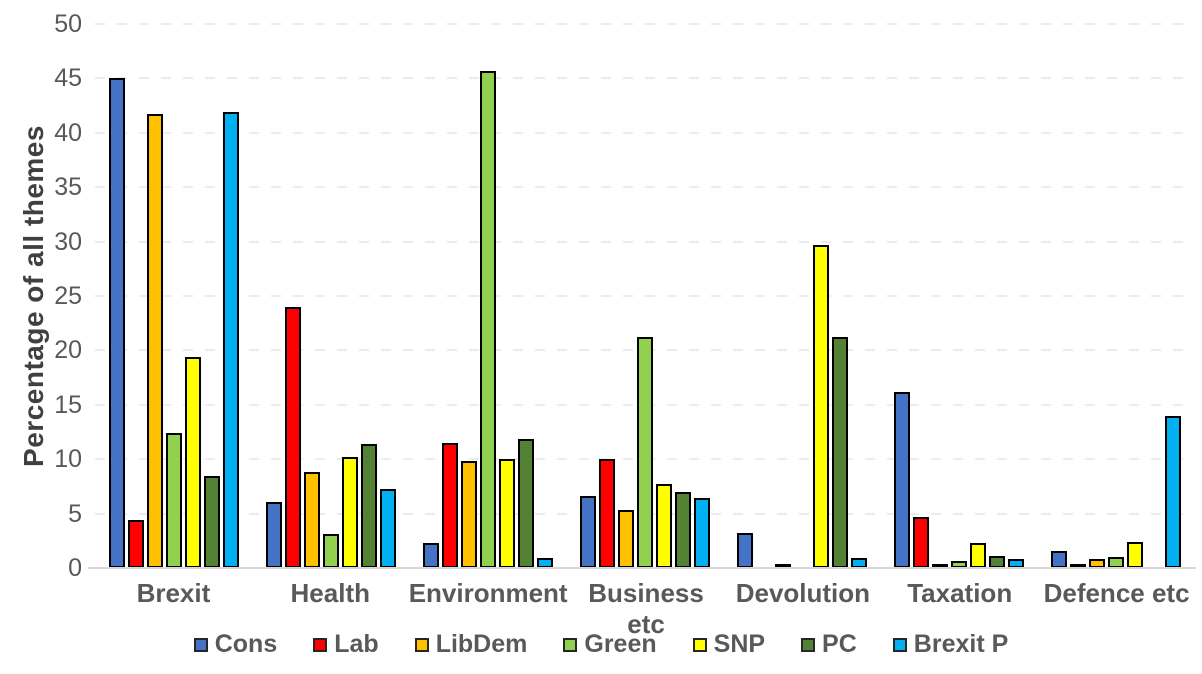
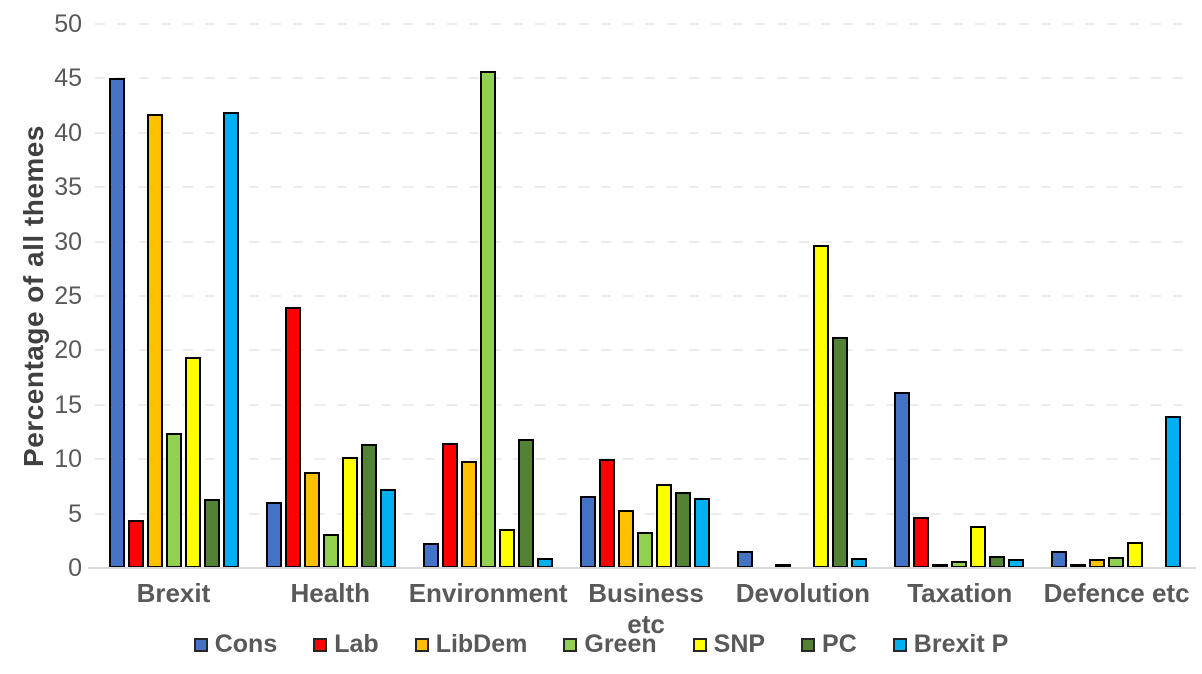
PC/Brexit: 8.5 -> 6.3
SNP/Environment: 10.0 -> 3.6
Green/Business etc: 21.2 -> 3.3
Cons/Devolution: 3.2 -> 1.6
SNP/Taxation: 2.3 -> 3.9
